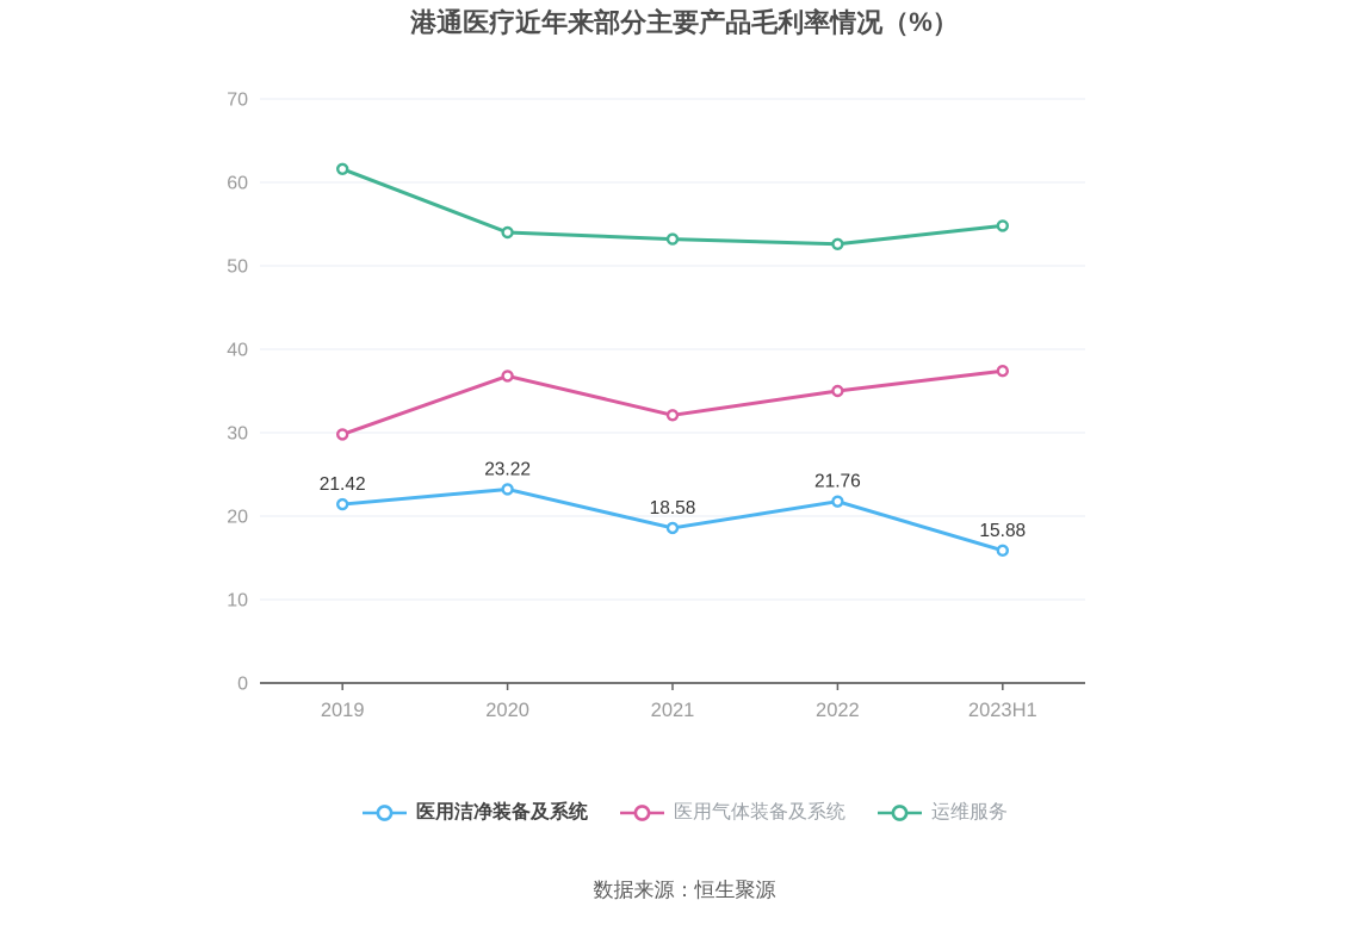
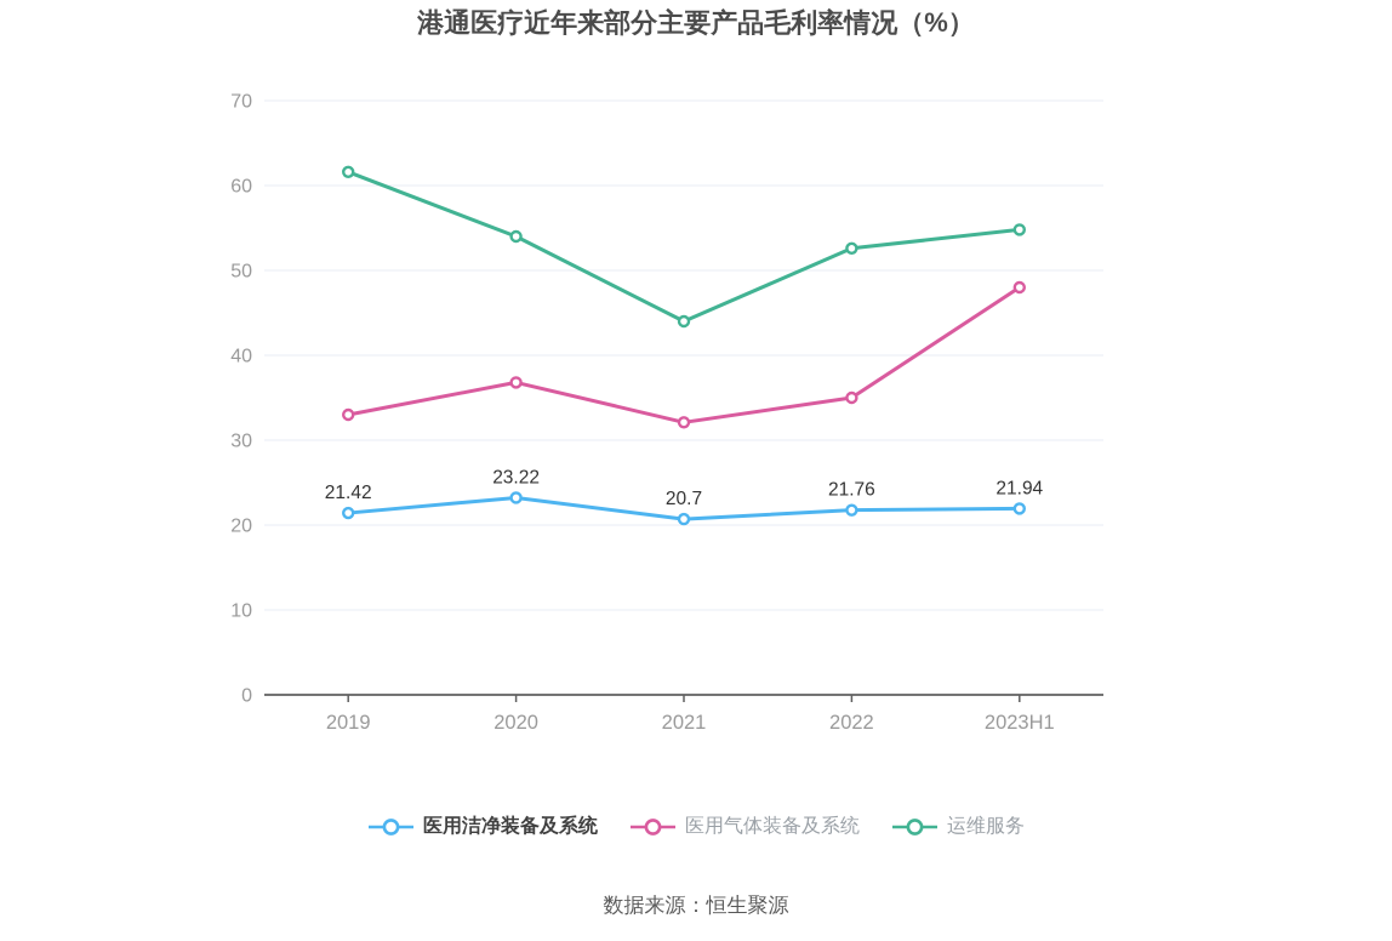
医用气体装备及系统/2019: 30 -> 33
医用洁净装备及系统/2021: 18.58 -> 20.7
运维服务/2021: 53 -> 44
医用洁净装备及系统/2023H1: 15.88 -> 21.94
医用气体装备及系统/2023H1: 37 -> 48
